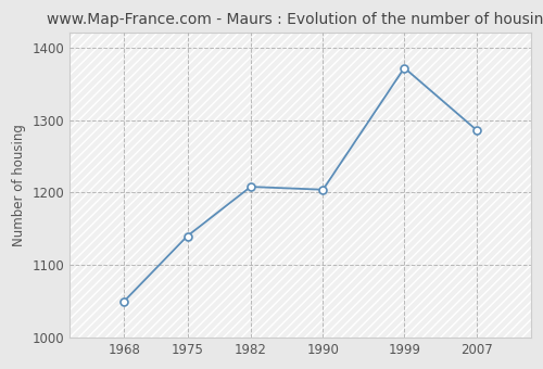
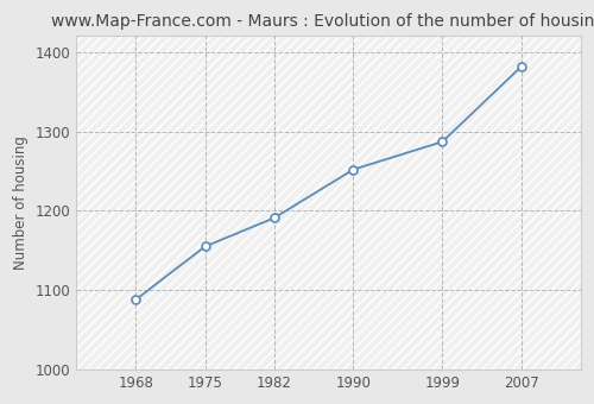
1968: 1050 -> 1088
1975: 1140 -> 1155
1982: 1208 -> 1191
1990: 1204 -> 1252
1999: 1372 -> 1287
2007: 1286 -> 1382
